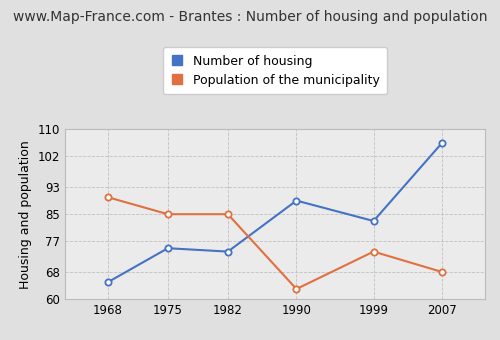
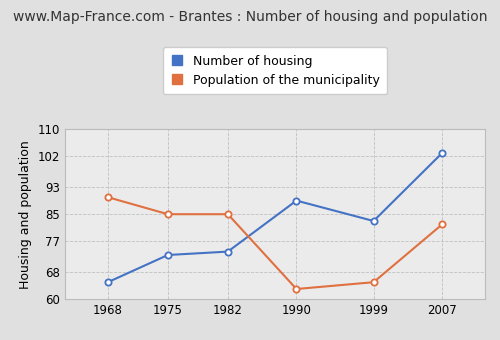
Number of housing/1975: 75 -> 73
Population of the municipality/1999: 74 -> 65
Number of housing/2007: 106 -> 103
Population of the municipality/2007: 68 -> 82
